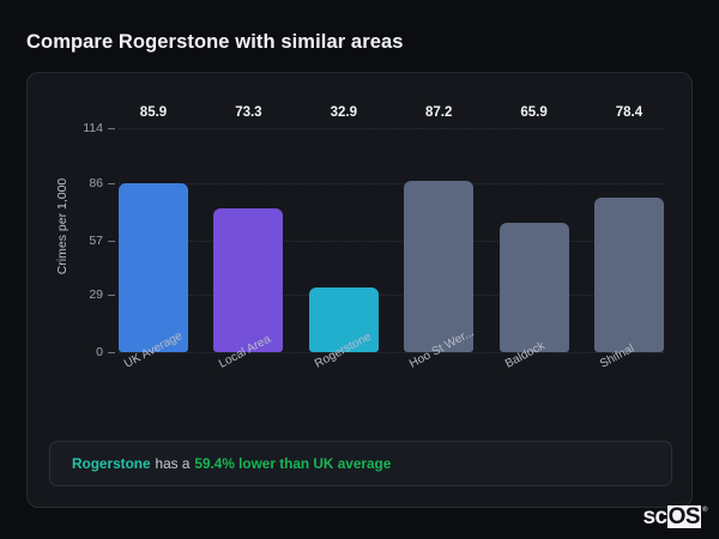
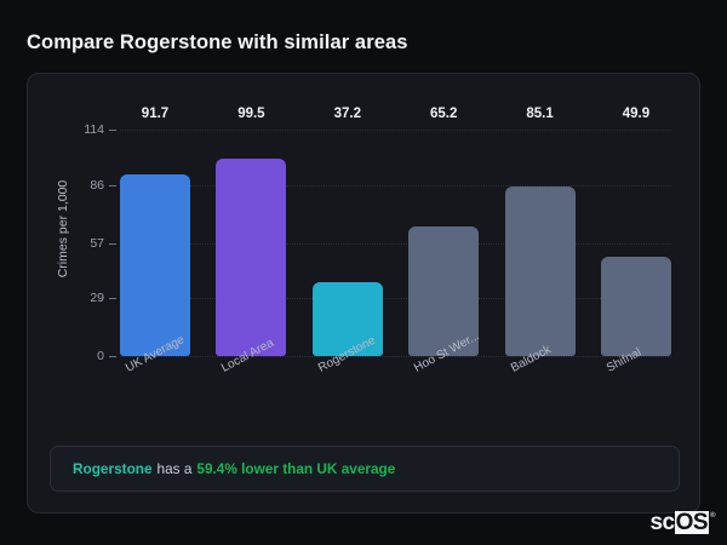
UK Average: 85.9 -> 91.7
Local Area: 73.3 -> 99.5
Rogerstone: 32.9 -> 37.2
Hoo St Wer...: 87.2 -> 65.2
Baldock: 65.9 -> 85.1
Shifnal: 78.4 -> 49.9
